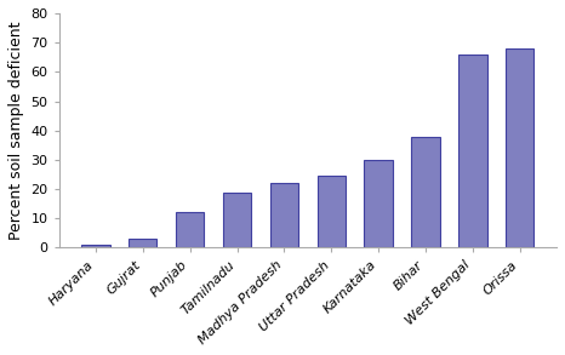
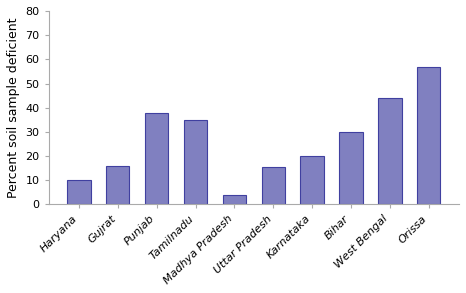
Haryana: 1.0 -> 10.0
Gujrat: 3.0 -> 16.0
Punjab: 12.0 -> 38.0
Tamilnadu: 19.0 -> 35.0
Madhya Pradesh: 22.0 -> 4.0
Uttar Pradesh: 24.5 -> 15.5
Karnataka: 30.0 -> 20.0
Bihar: 38.0 -> 30.0
West Bengal: 66.0 -> 44.0
Orissa: 68.0 -> 57.0
